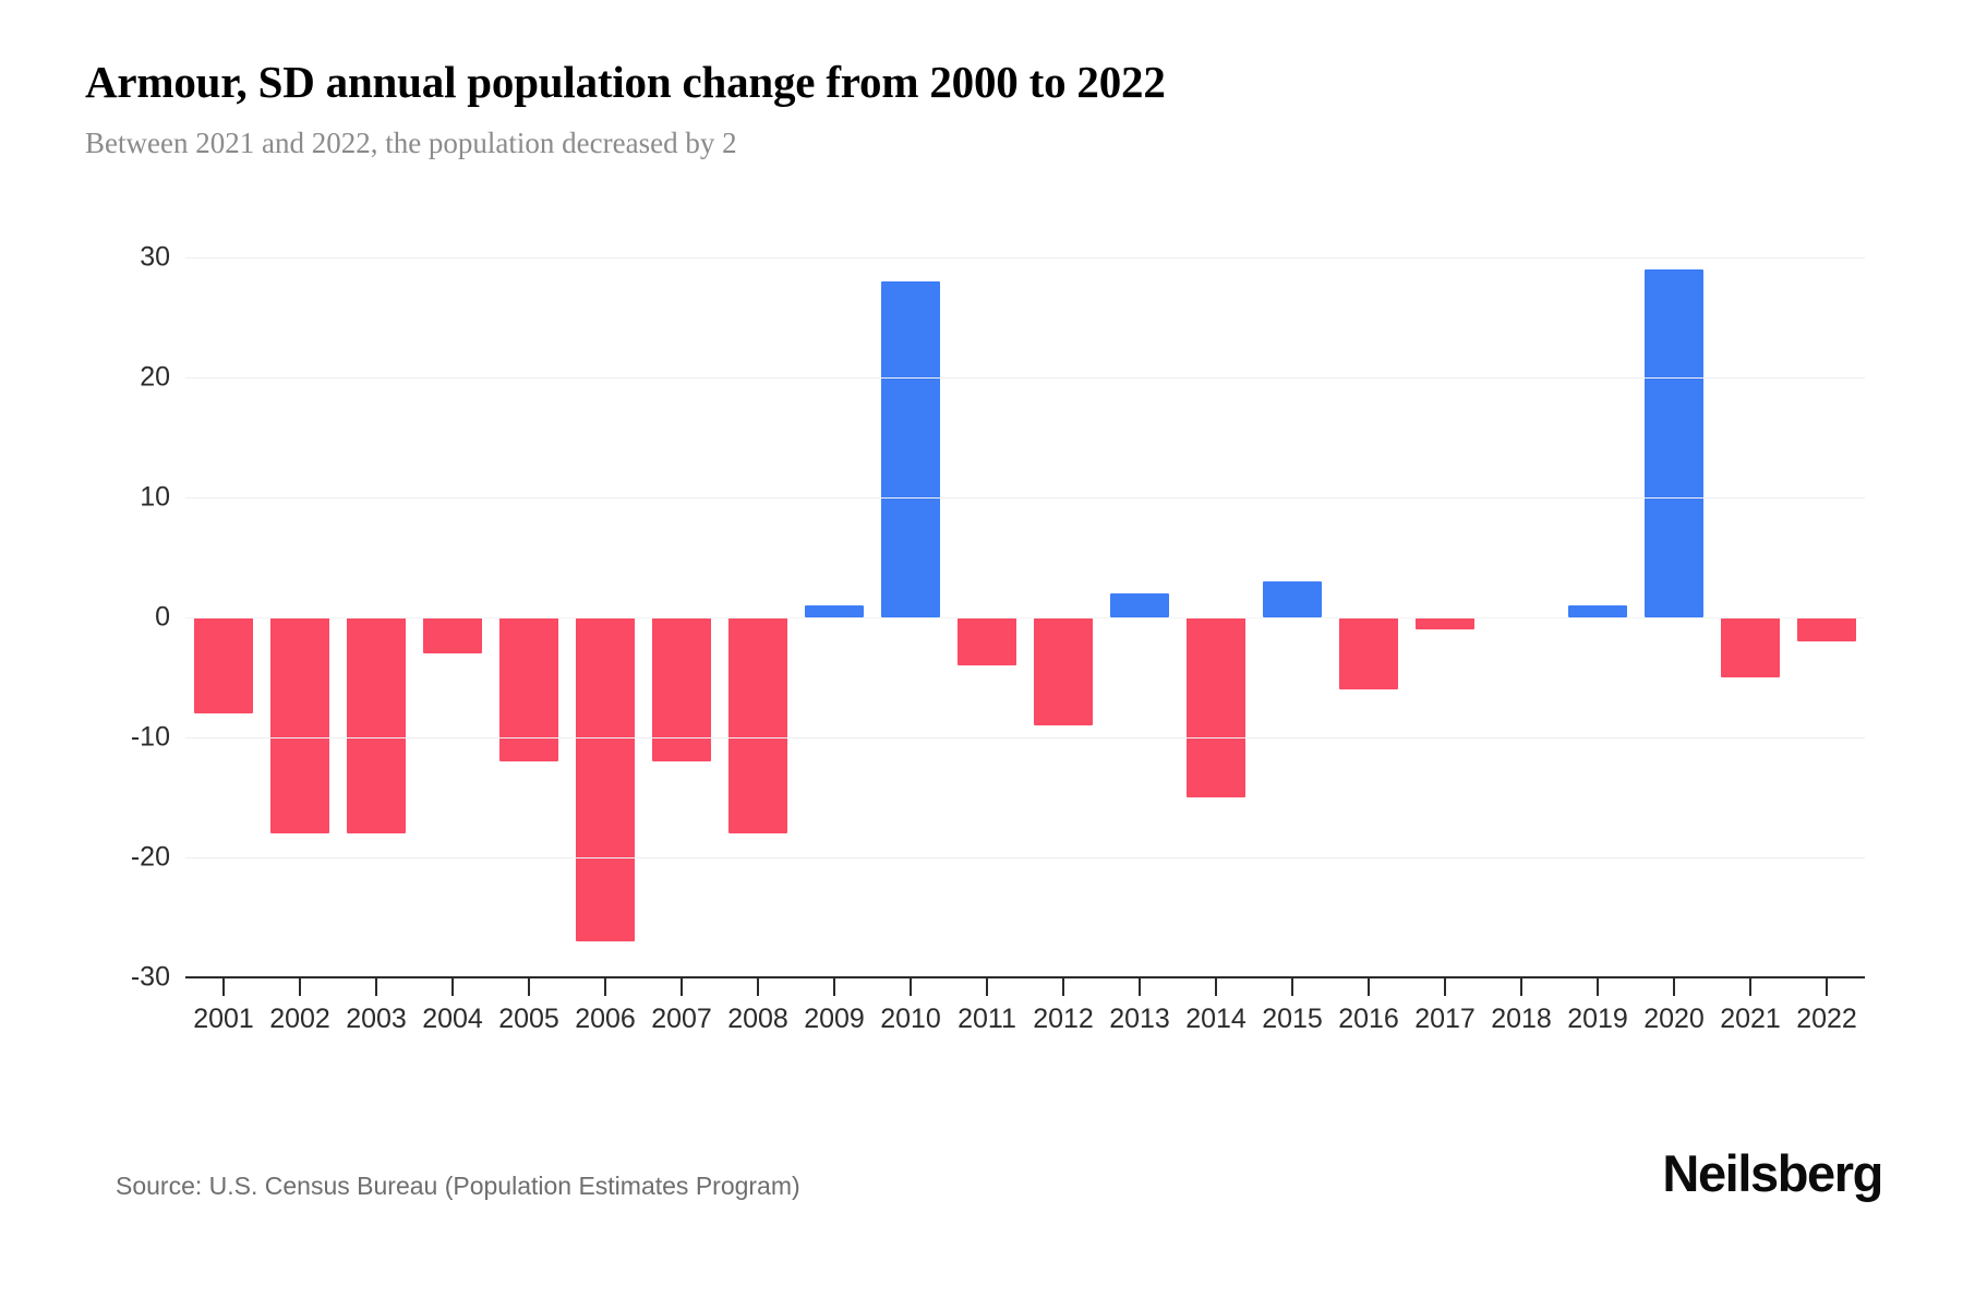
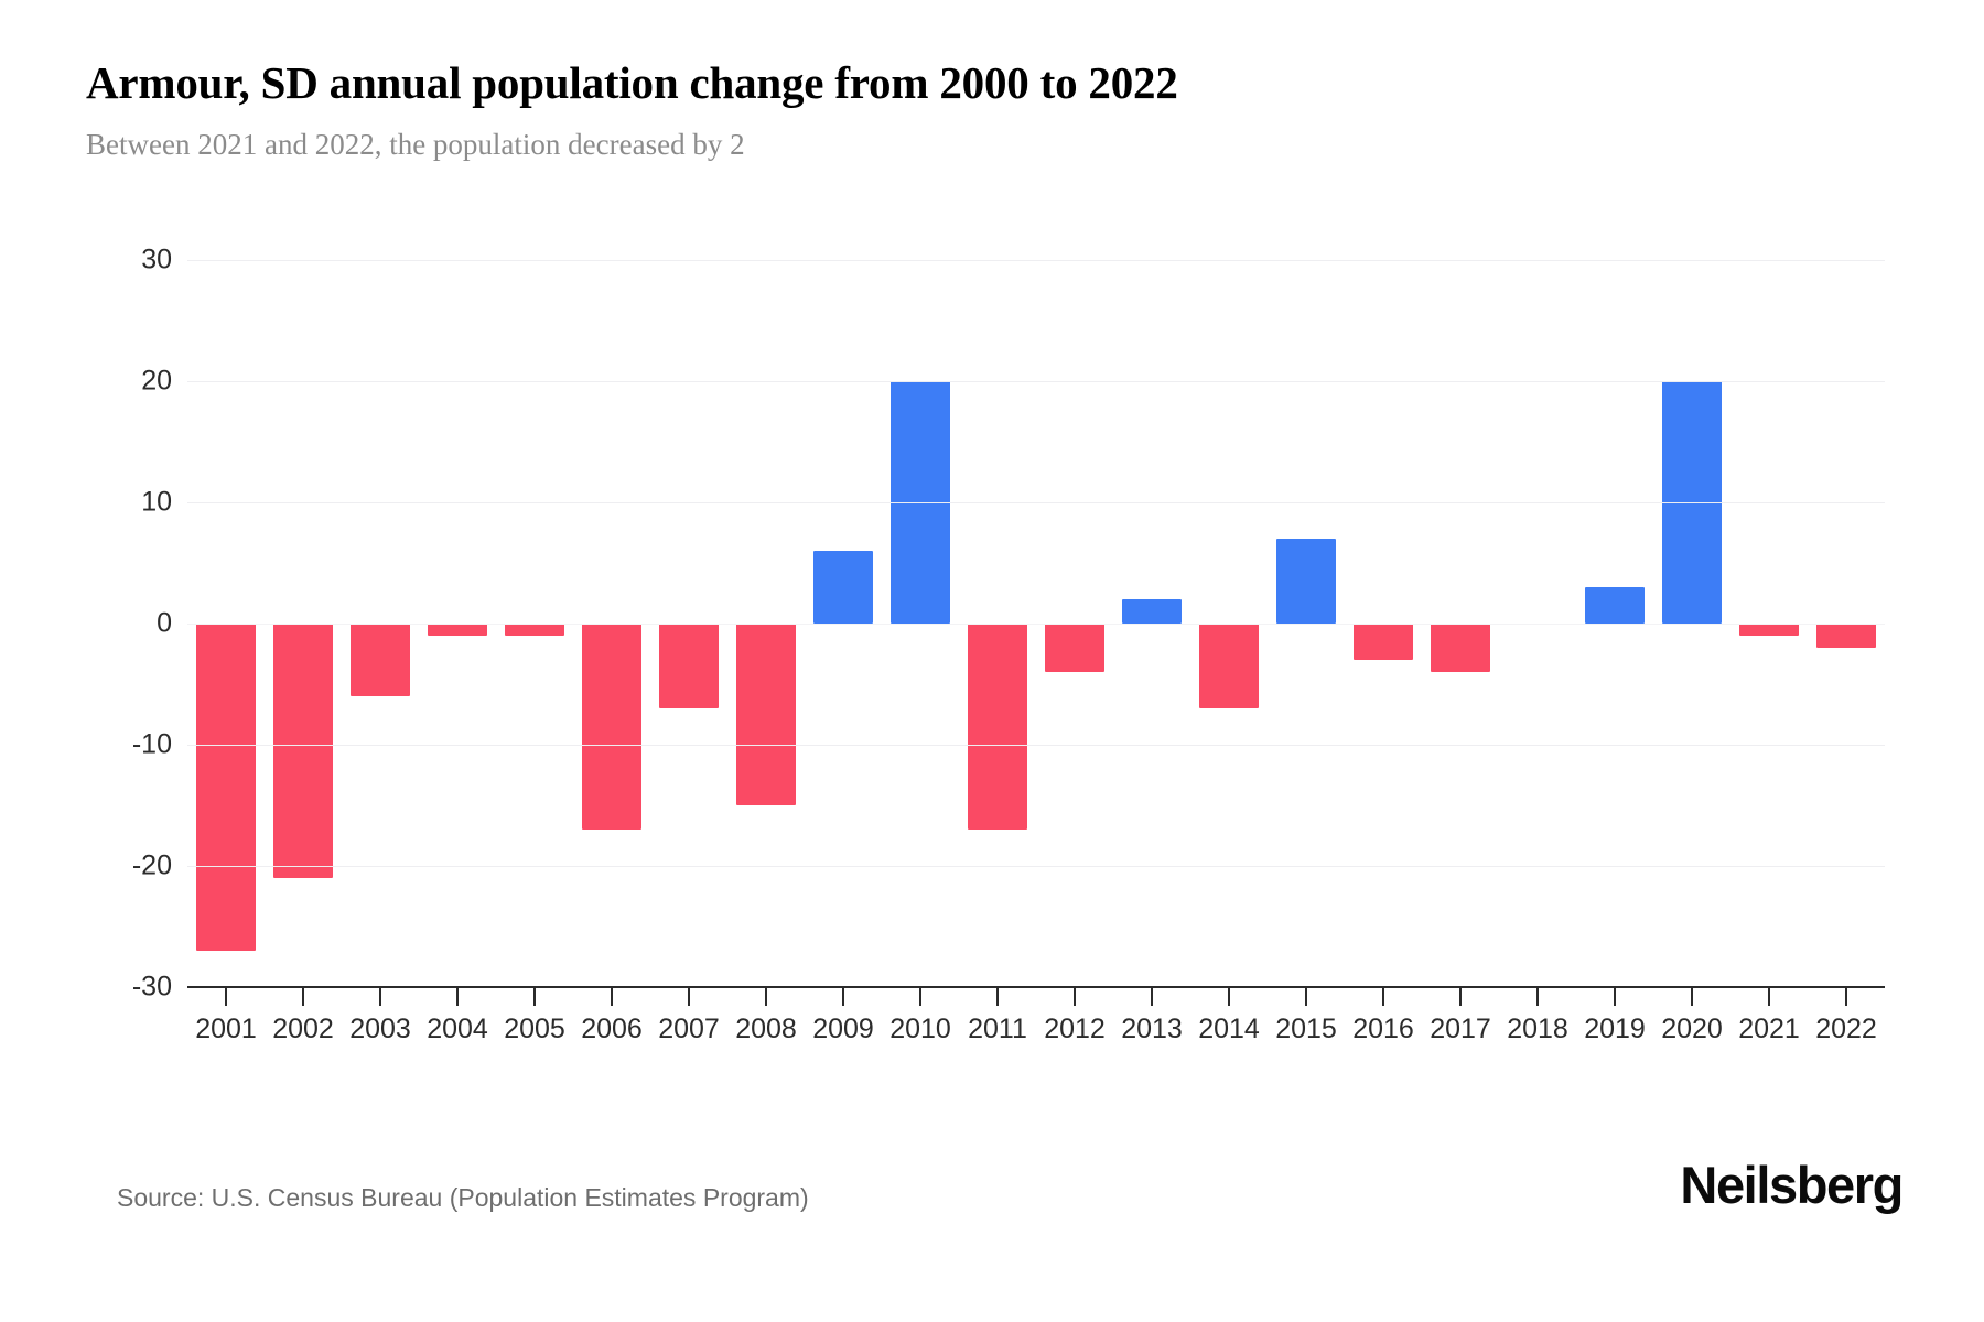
2001: -8 -> -27
2002: -18 -> -21
2003: -18 -> -6
2004: -3 -> -1
2005: -12 -> -1
2006: -27 -> -17
2007: -12 -> -7
2008: -18 -> -15
2009: 1 -> 6
2010: 28 -> 20
2011: -4 -> -17
2012: -9 -> -4
2014: -15 -> -7
2015: 3 -> 7
2016: -6 -> -3
2017: -1 -> -4
2019: 1 -> 3
2020: 29 -> 20
2021: -5 -> -1
